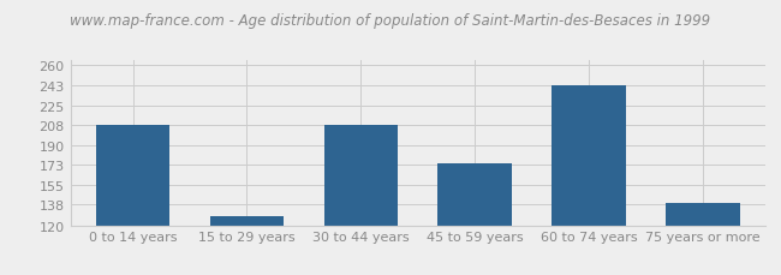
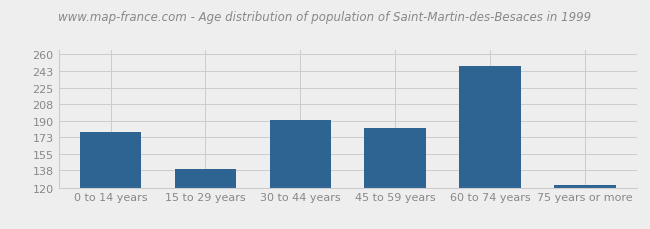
0 to 14 years: 208 -> 178
15 to 29 years: 128 -> 140
30 to 44 years: 208 -> 191
45 to 59 years: 174 -> 183
60 to 74 years: 242 -> 248
75 years or more: 140 -> 123
